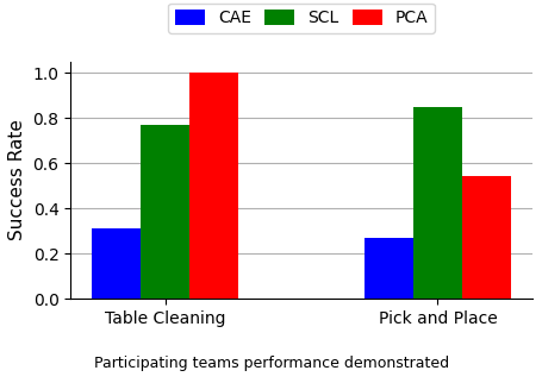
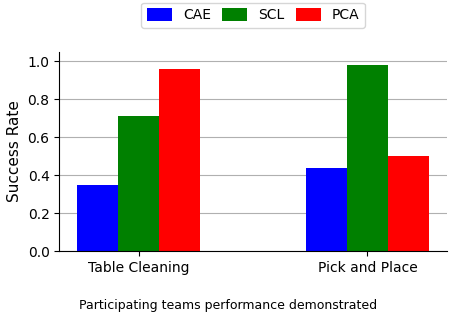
CAE/Table Cleaning: 0.31 -> 0.35
SCL/Table Cleaning: 0.77 -> 0.71
PCA/Table Cleaning: 1.00 -> 0.96
CAE/Pick and Place: 0.27 -> 0.44
SCL/Pick and Place: 0.85 -> 0.98
PCA/Pick and Place: 0.54 -> 0.50
